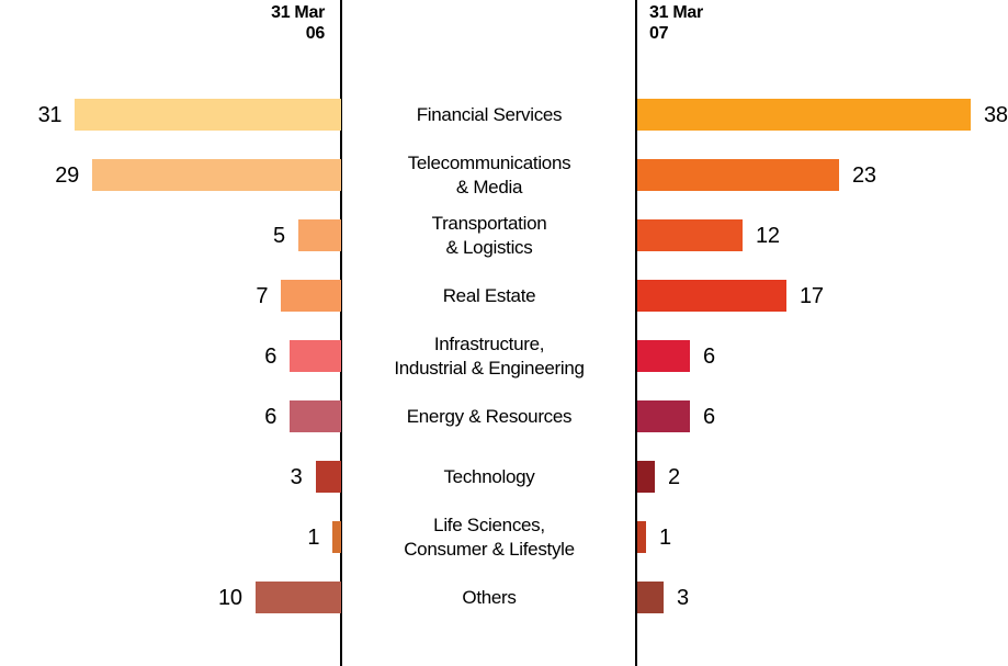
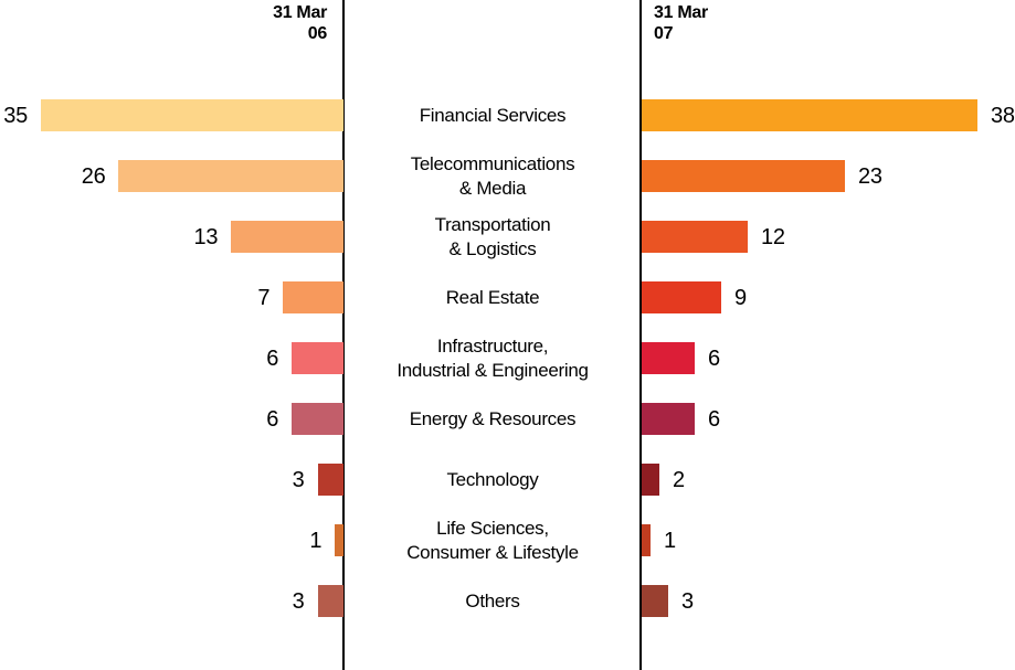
31 Mar 06/Financial Services: 31 -> 35
31 Mar 06/Telecommunications & Media: 29 -> 26
31 Mar 06/Transportation & Logistics: 5 -> 13
31 Mar 07/Real Estate: 17 -> 9
31 Mar 06/Others: 10 -> 3
